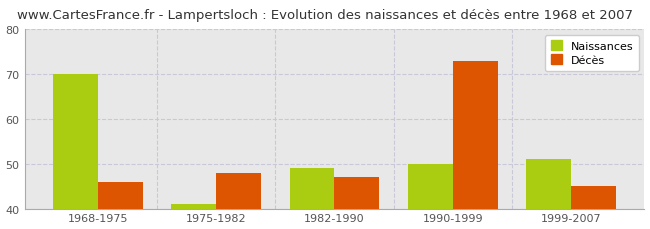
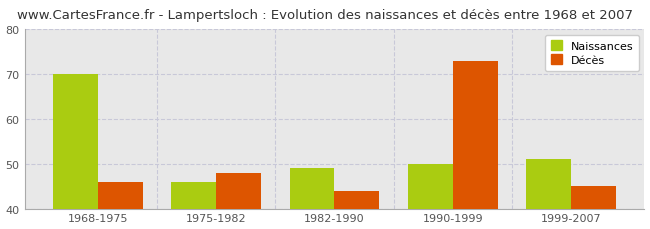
Naissances/1975-1982: 41 -> 46
Décès/1982-1990: 47 -> 44
